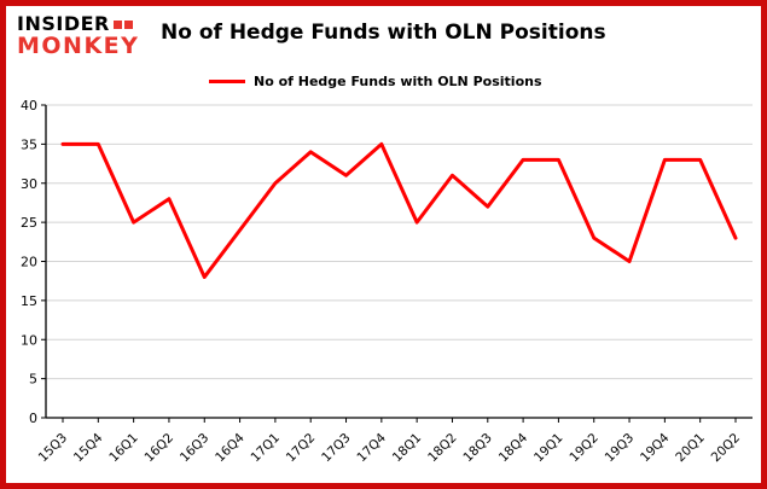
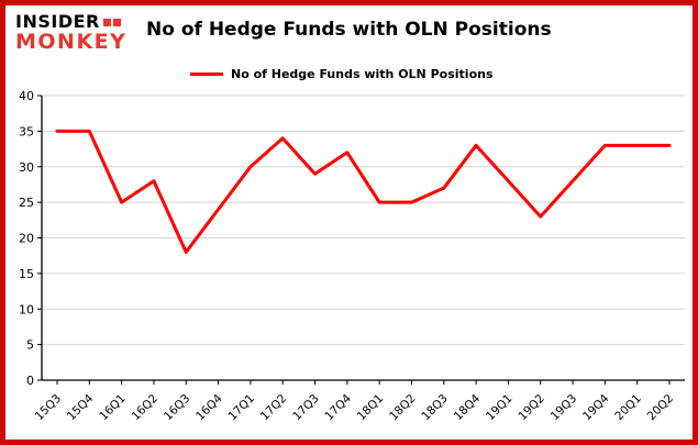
17Q3: 31 -> 29
17Q4: 35 -> 32
18Q2: 31 -> 25
19Q1: 33 -> 28
19Q3: 20 -> 28
20Q2: 23 -> 33
